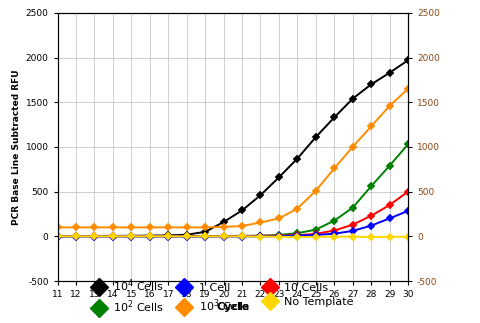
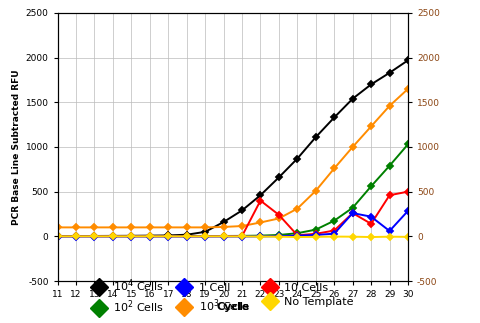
10 Cells/22: 0 -> 400
10 Cells/23: 10 -> 240
10 Cells/27: 130 -> 260
1 Cell/27: 60 -> 260
10 Cells/28: 230 -> 140
1 Cell/28: 120 -> 220
10 Cells/29: 350 -> 460
1 Cell/29: 200 -> 60
